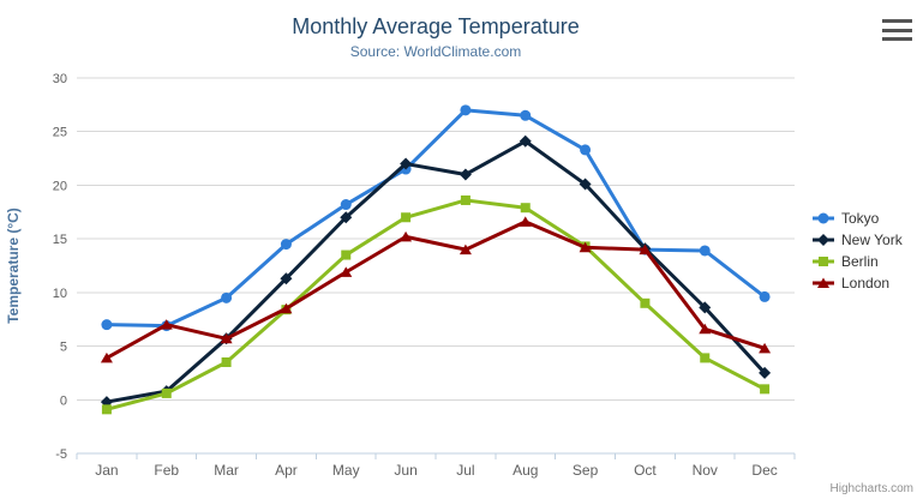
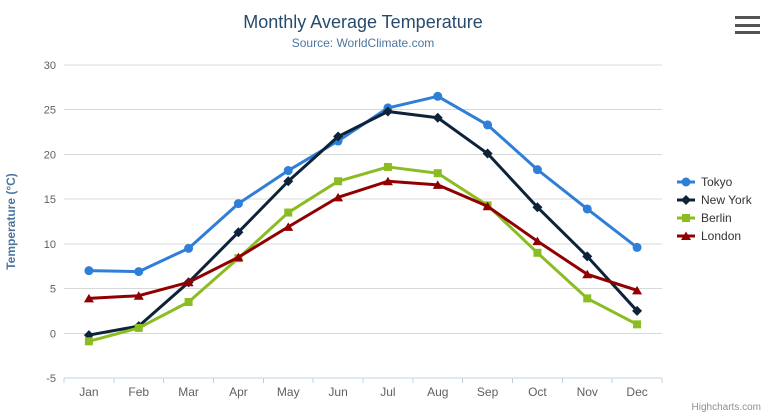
London/Feb: 7 -> 4
Tokyo/Jul: 27 -> 25
New York/Jul: 21 -> 25
London/Jul: 14 -> 17
Tokyo/Oct: 14 -> 18
London/Oct: 14 -> 10
